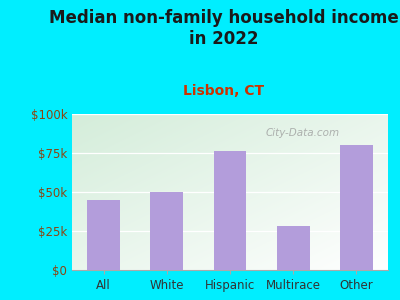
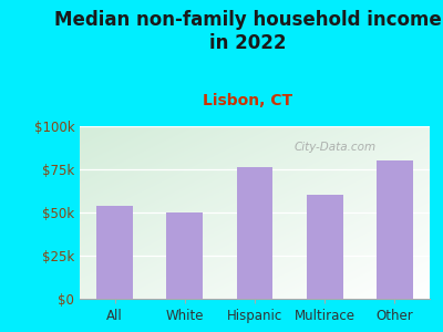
All: $45k -> $54k
Multirace: $28k -> $60k
